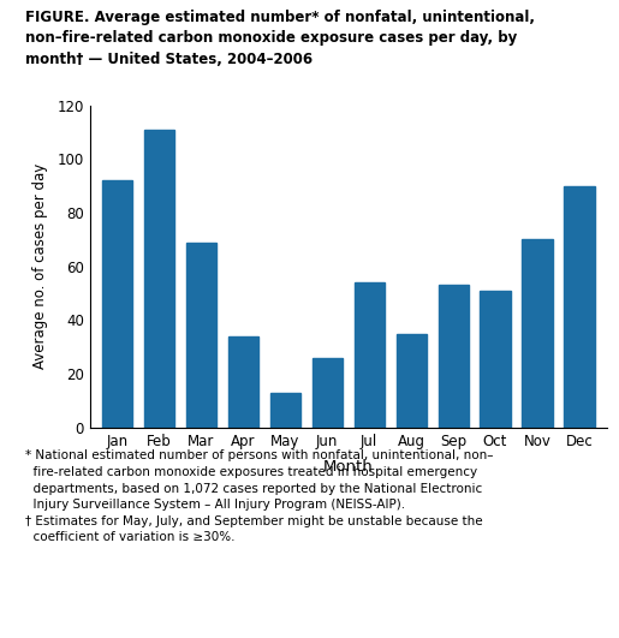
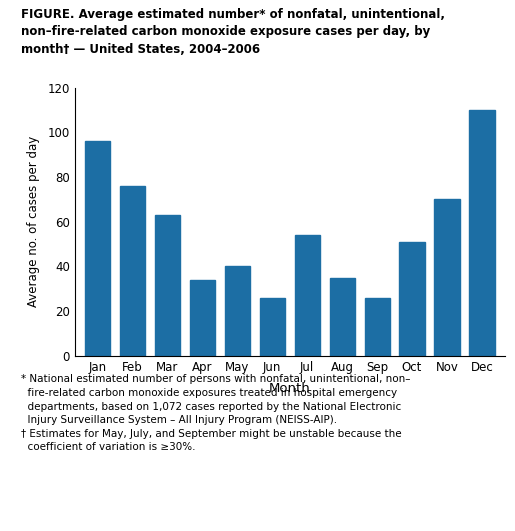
Jan: 92 -> 96
Feb: 111 -> 76
Mar: 69 -> 63
May: 13 -> 40
Sep: 53 -> 26
Dec: 90 -> 110
